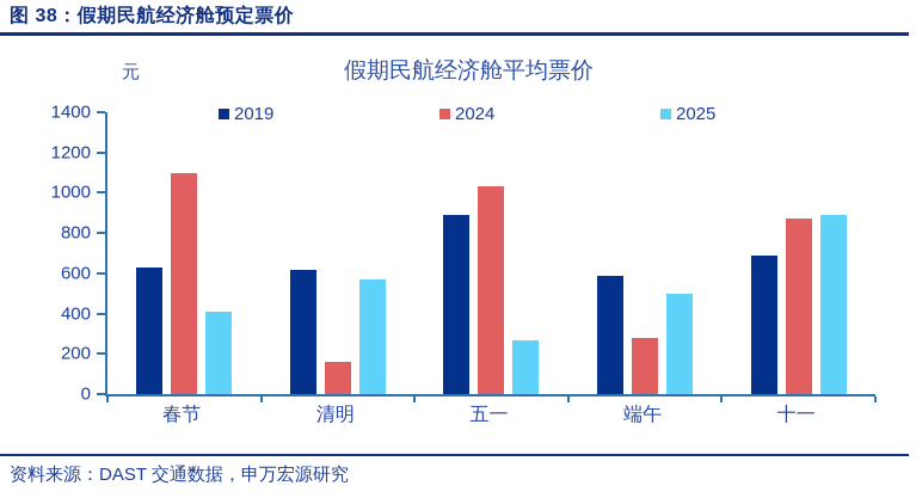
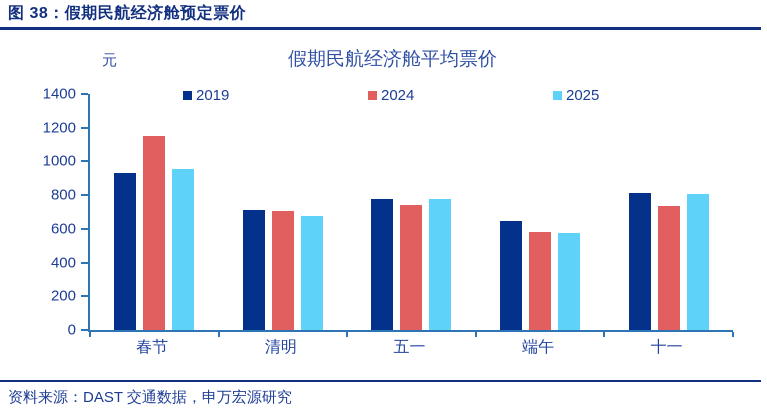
2019/春节: 630 -> 930
2024/春节: 1100 -> 1150
2025/春节: 410 -> 960
2019/清明: 620 -> 710
2024/清明: 160 -> 700
2025/清明: 570 -> 680
2019/五一: 890 -> 780
2024/五一: 1030 -> 740
2025/五一: 270 -> 780
2019/端午: 590 -> 640
2024/端午: 280 -> 580
2025/端午: 500 -> 580
2019/十一: 690 -> 820
2024/十一: 870 -> 740
2025/十一: 890 -> 800
